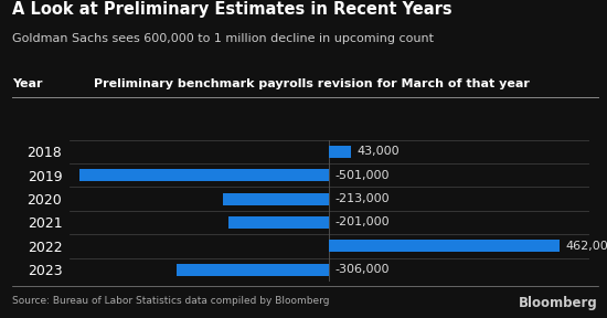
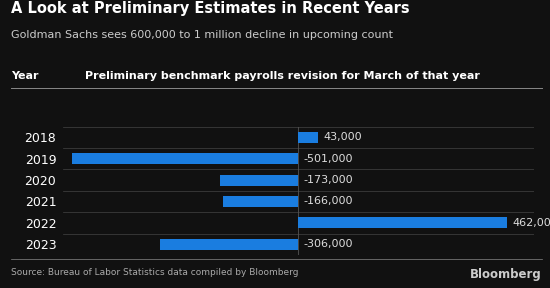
2020: -213,000 -> -173,000
2021: -201,000 -> -166,000
